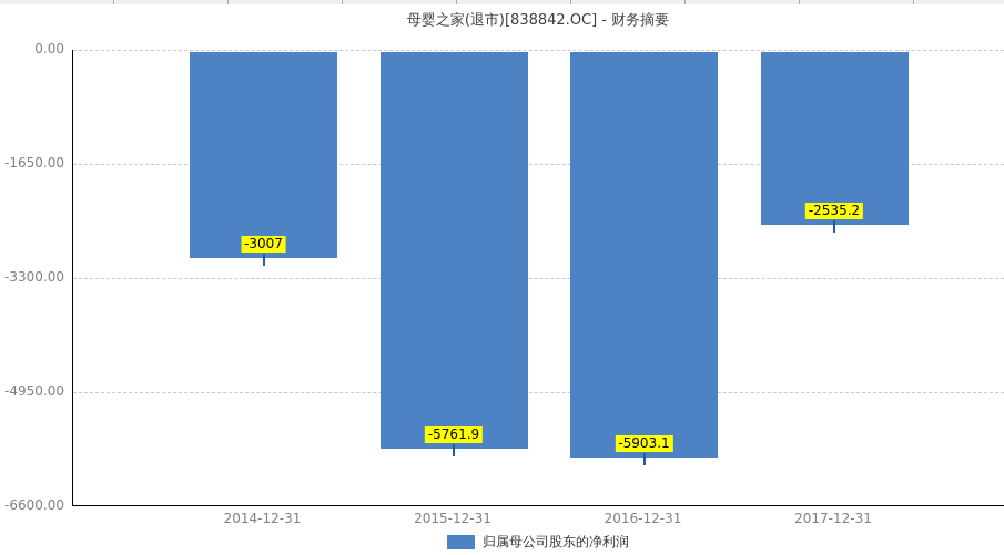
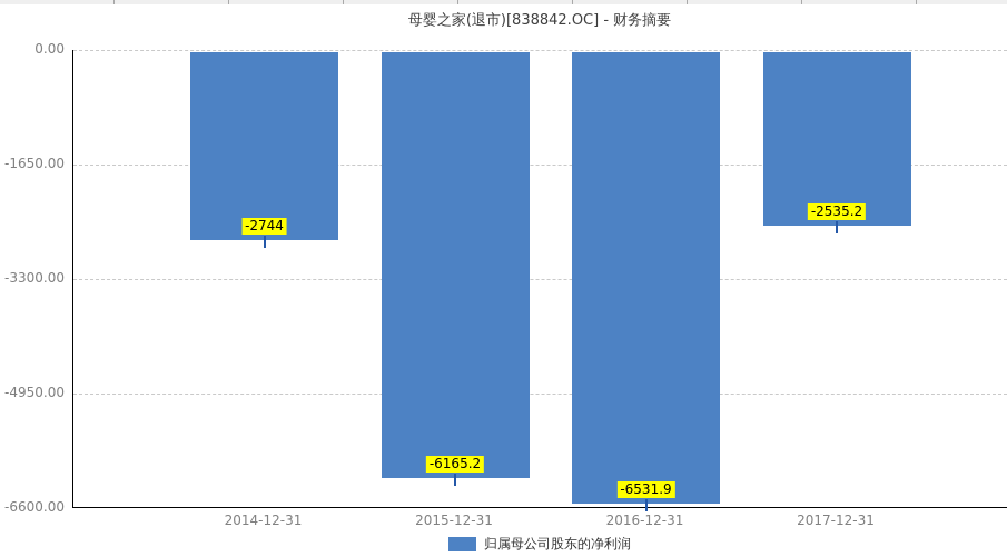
2014-12-31: -3007 -> -2744
2015-12-31: -5761.9 -> -6165.2
2016-12-31: -5903.1 -> -6531.9
